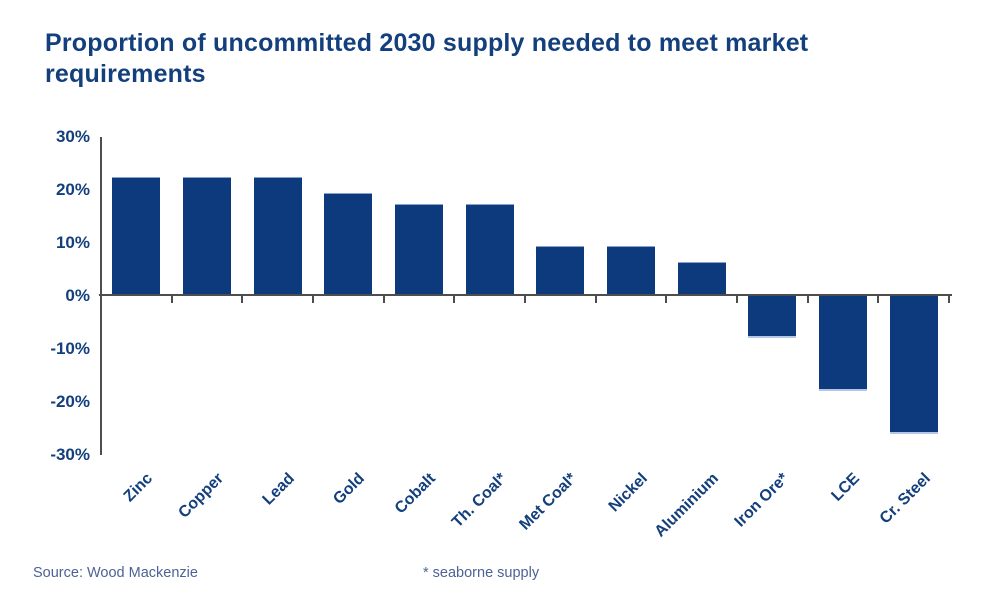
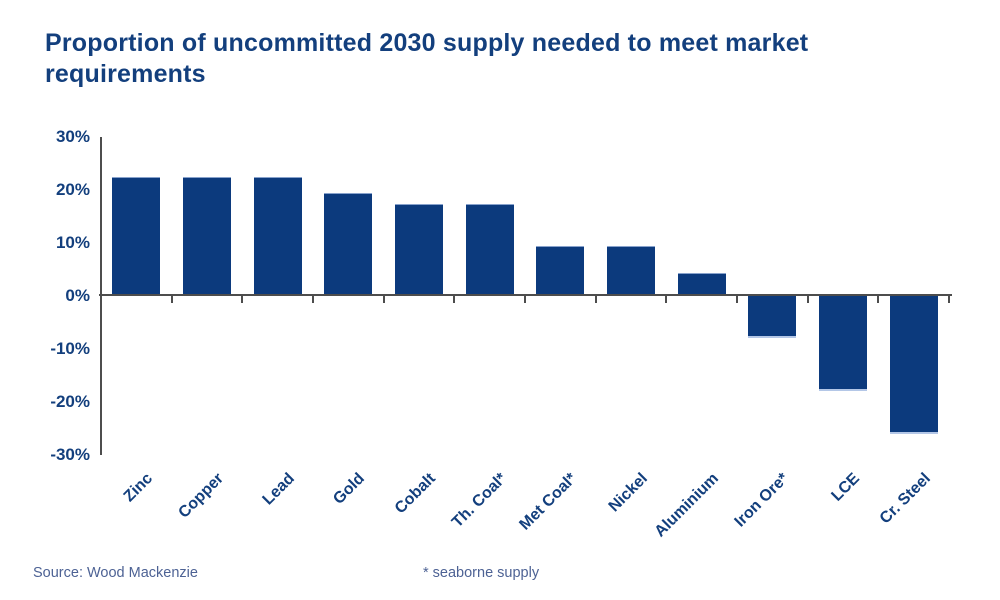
Aluminium: 6% -> 4%
